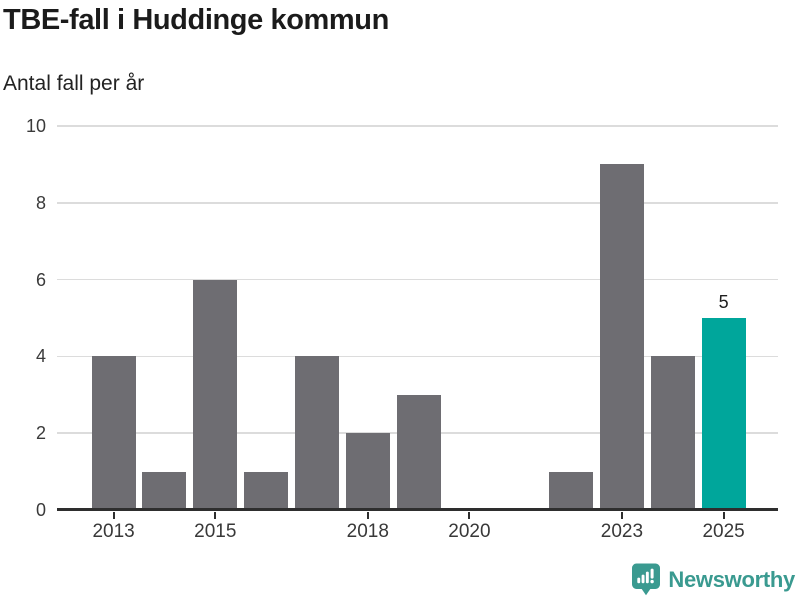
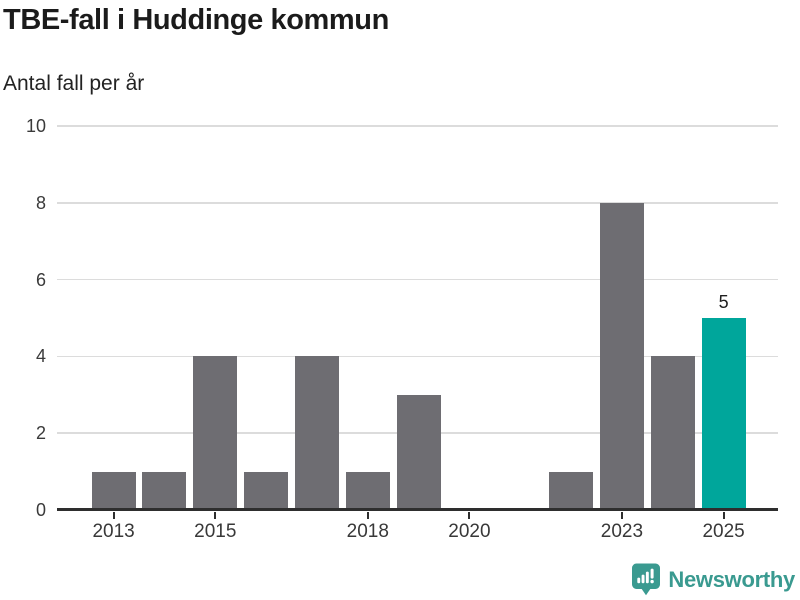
2013: 4 -> 1
2015: 6 -> 4
2018: 2 -> 1
2023: 9 -> 8
